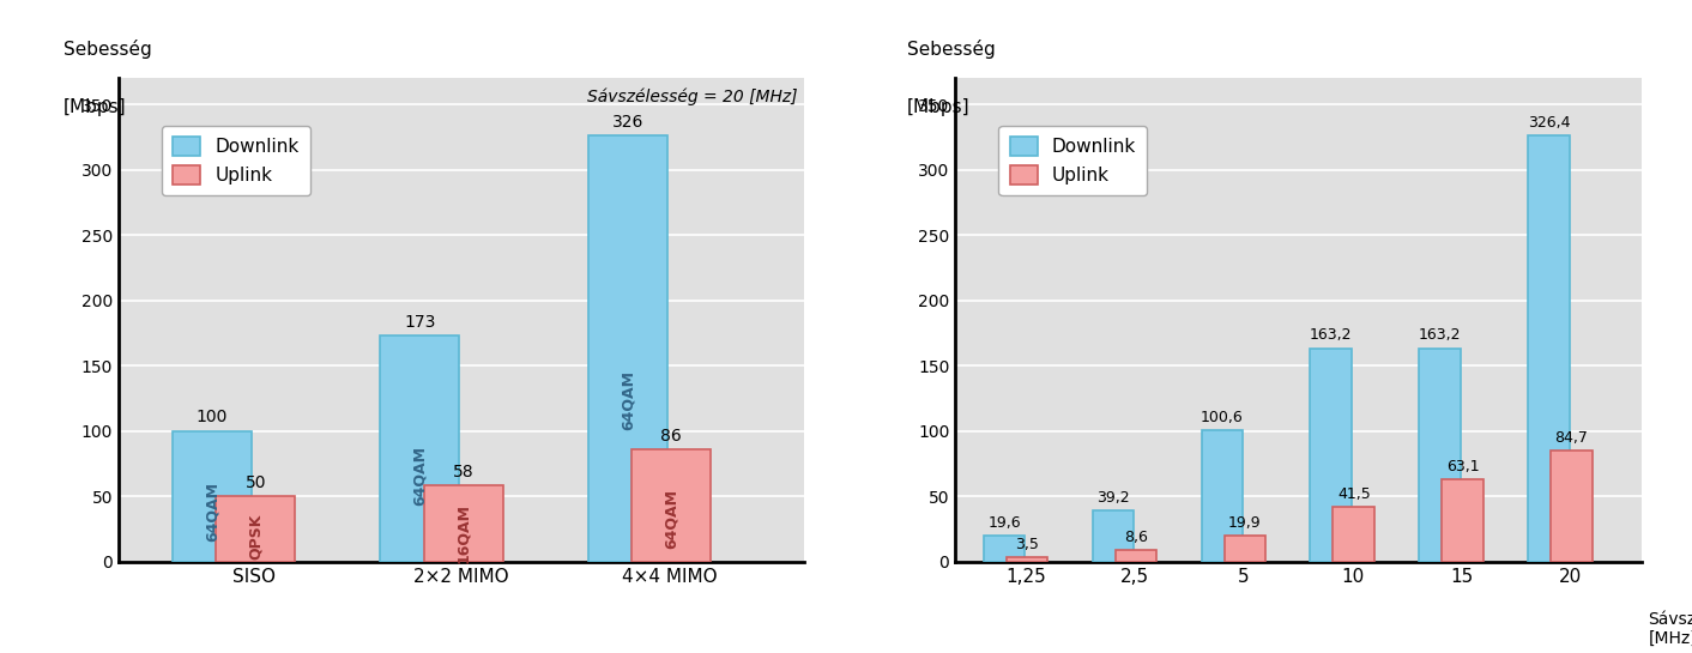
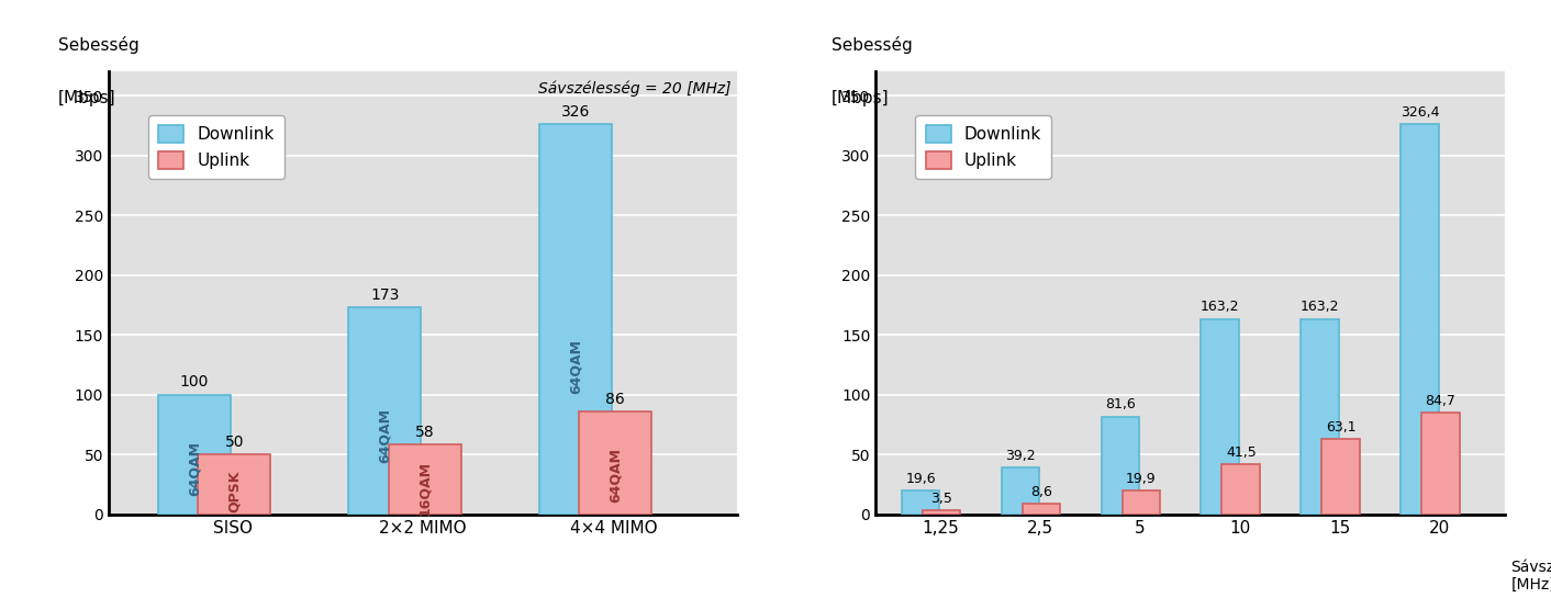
Downlink/5: 100,6 -> 81,6
